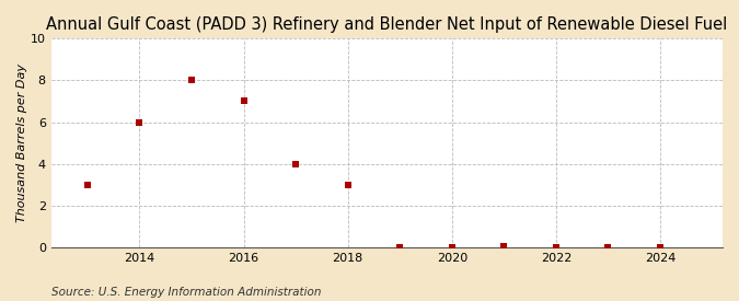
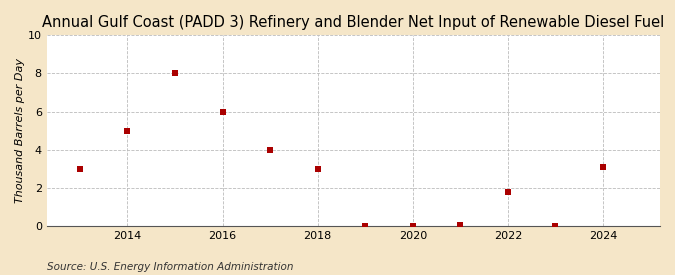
2014: 6.0 -> 5.0
2016: 7.0 -> 6.0
2022: 0.0 -> 1.8
2024: 0.0 -> 3.1
